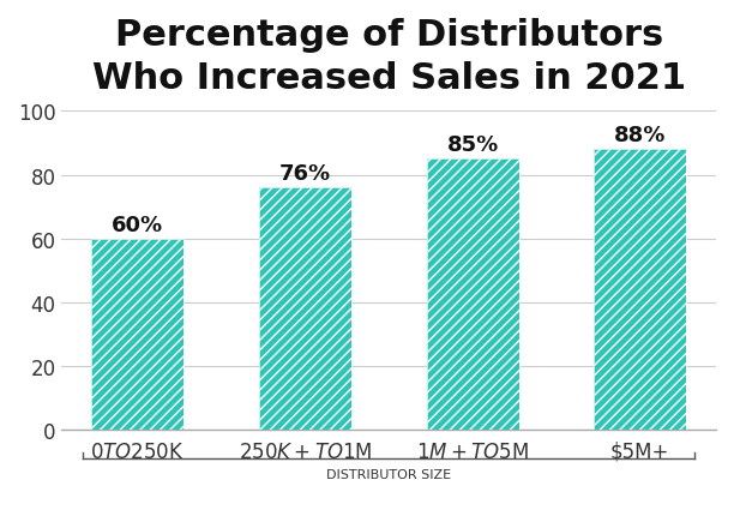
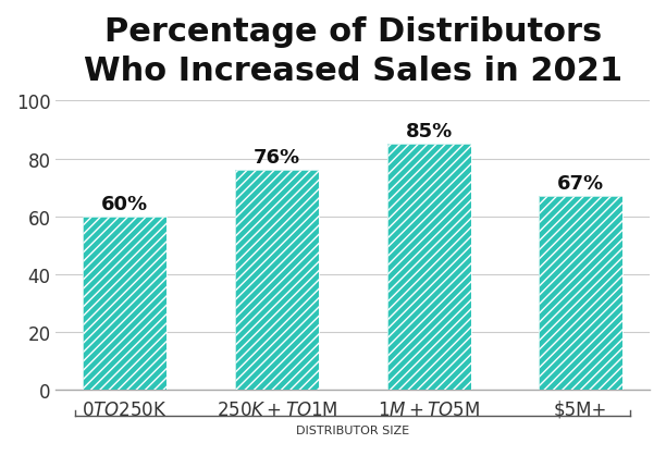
$5M+: 88% -> 67%
